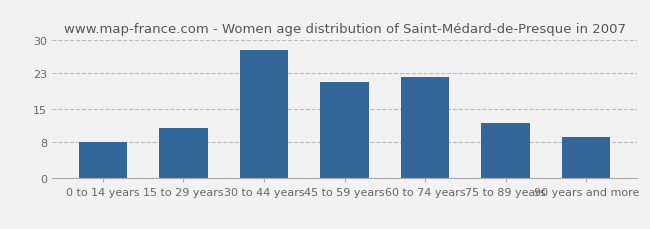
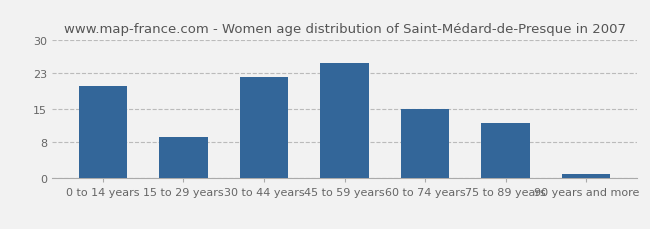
0 to 14 years: 8 -> 20
15 to 29 years: 11 -> 9
30 to 44 years: 28 -> 22
45 to 59 years: 21 -> 25
60 to 74 years: 22 -> 15
90 years and more: 9 -> 1
